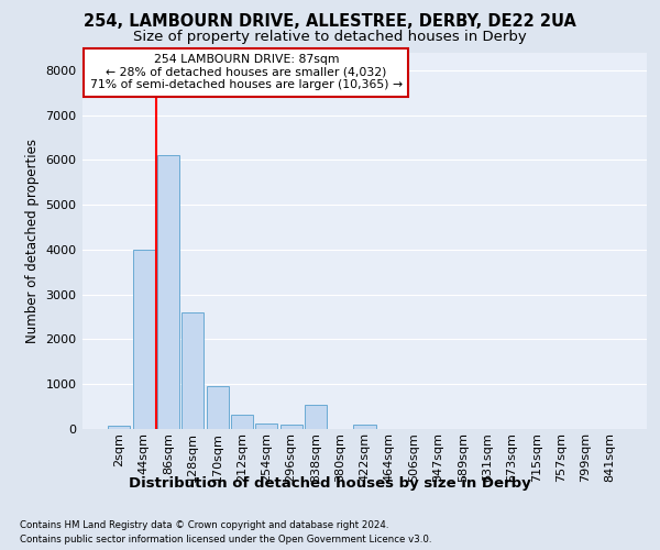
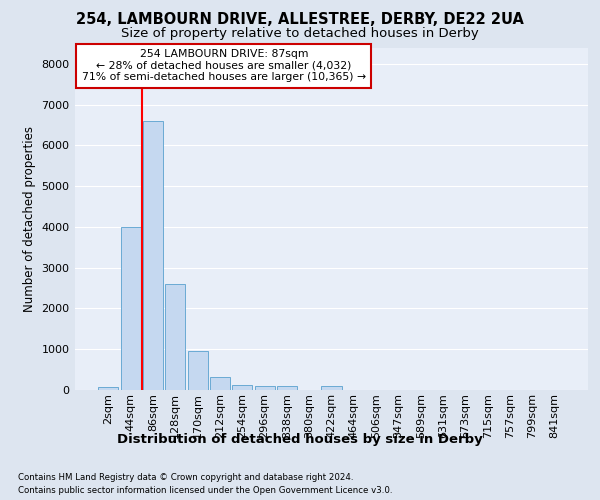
86sqm: 6100 -> 6600
338sqm: 550 -> 100
